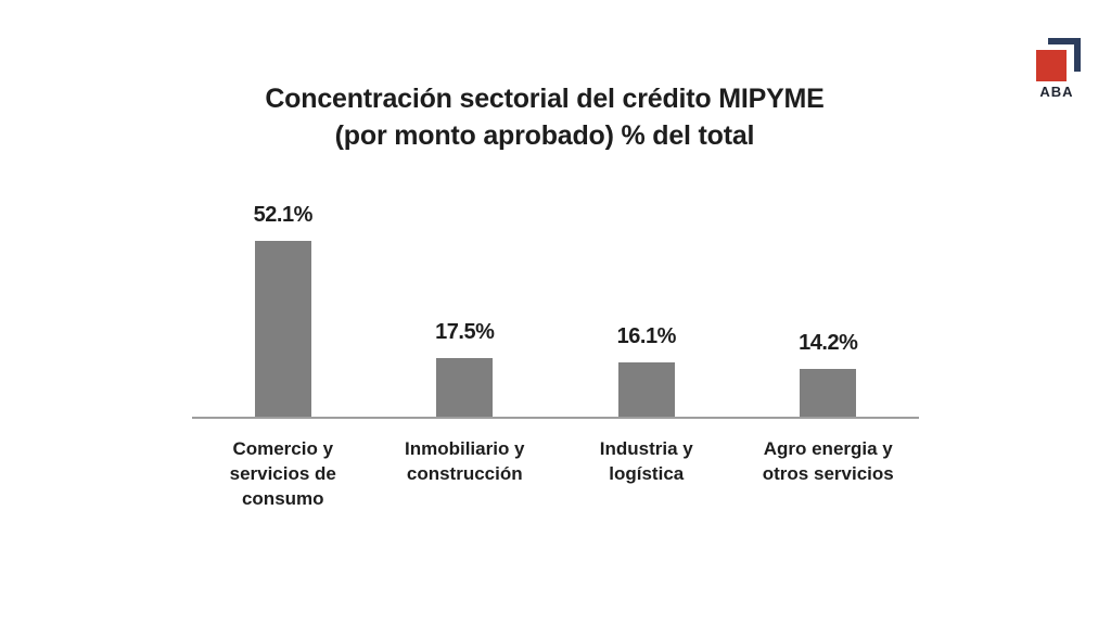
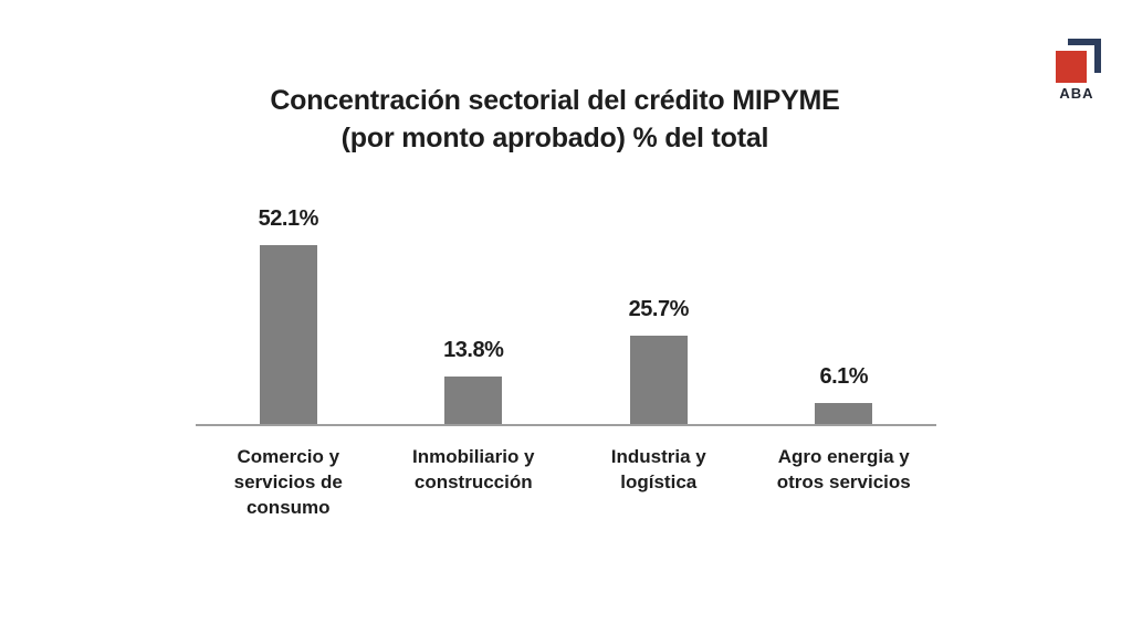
Inmobiliario y construcción: 17.5% -> 13.8%
Industria y logística: 16.1% -> 25.7%
Agro energia y otros servicios: 14.2% -> 6.1%
